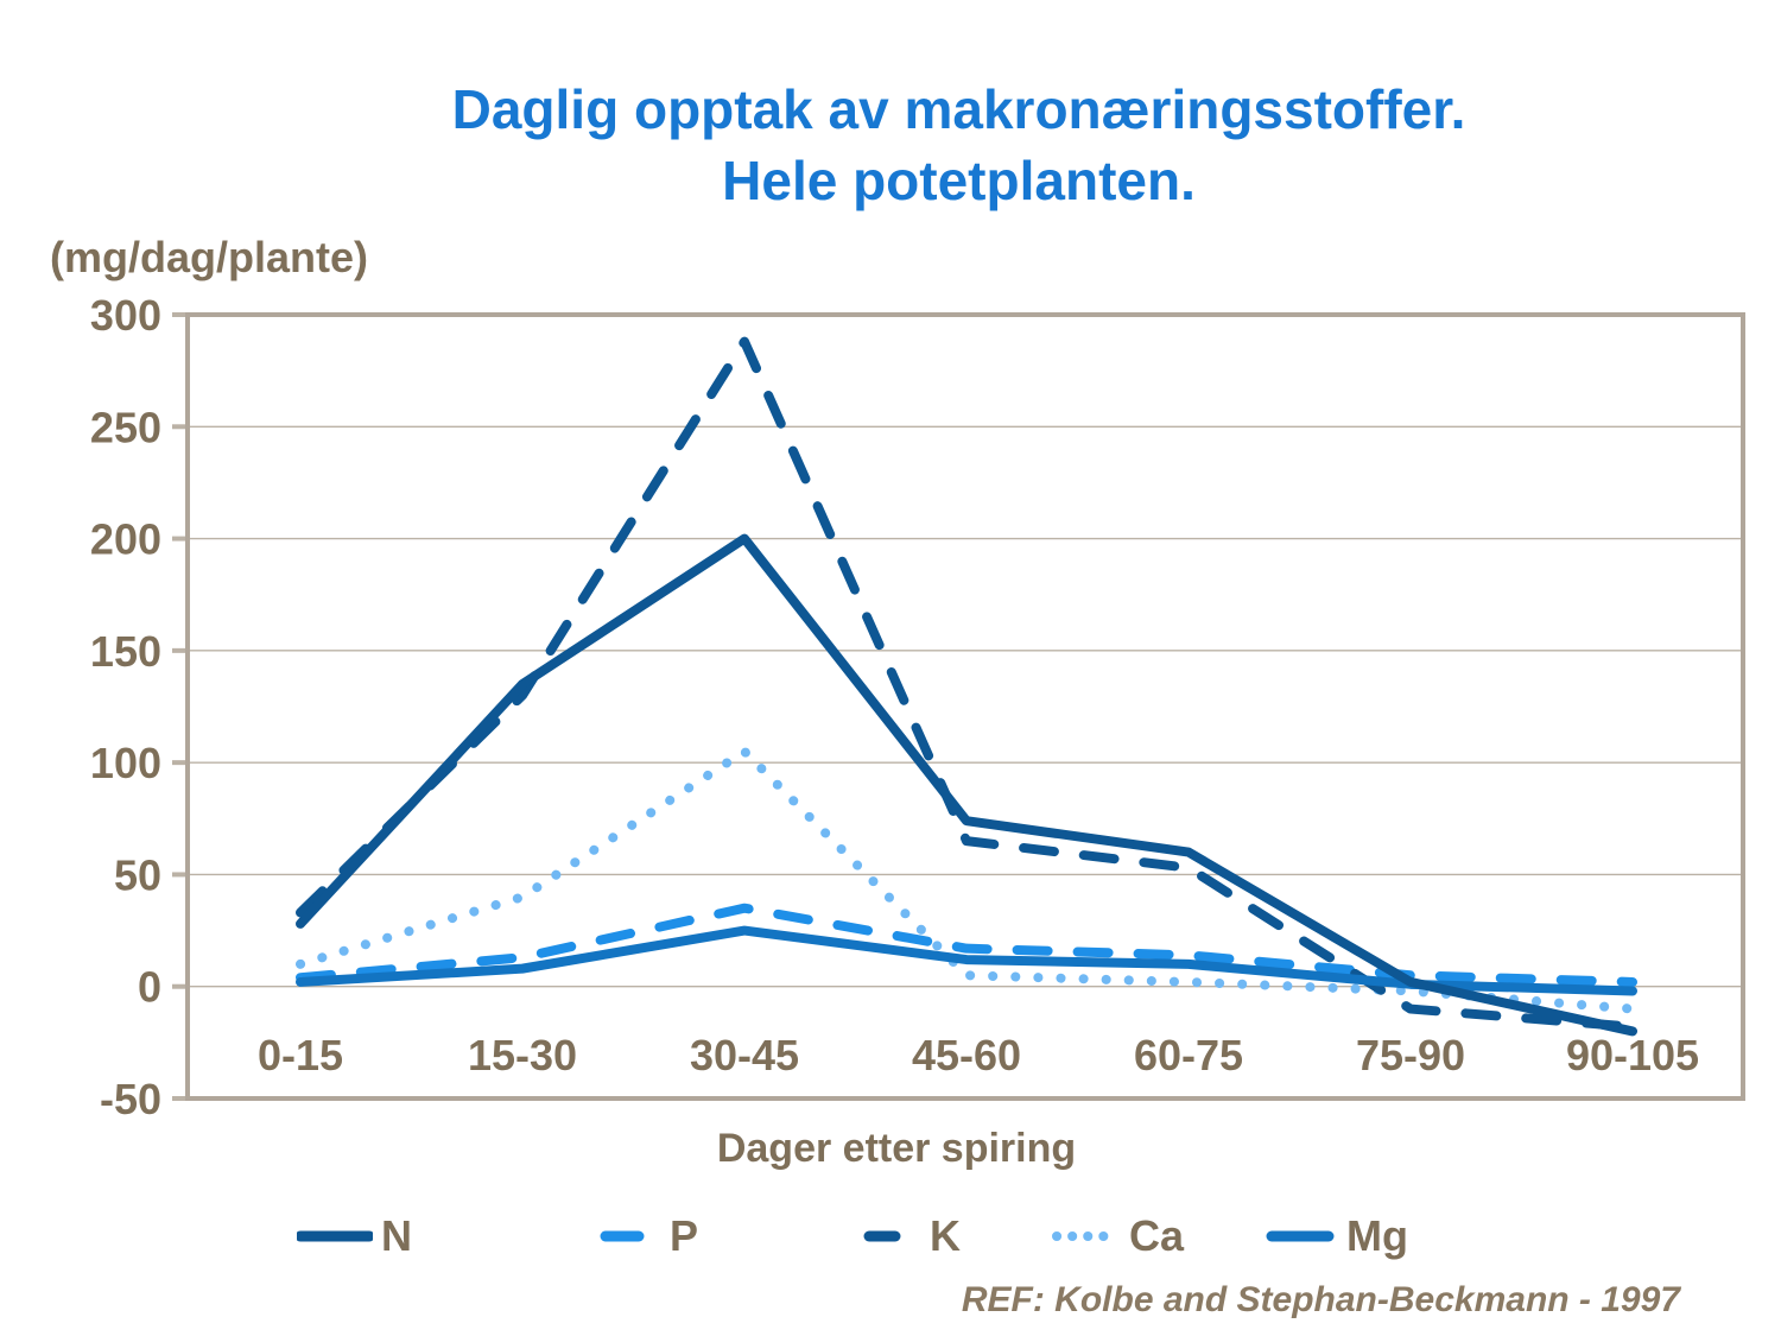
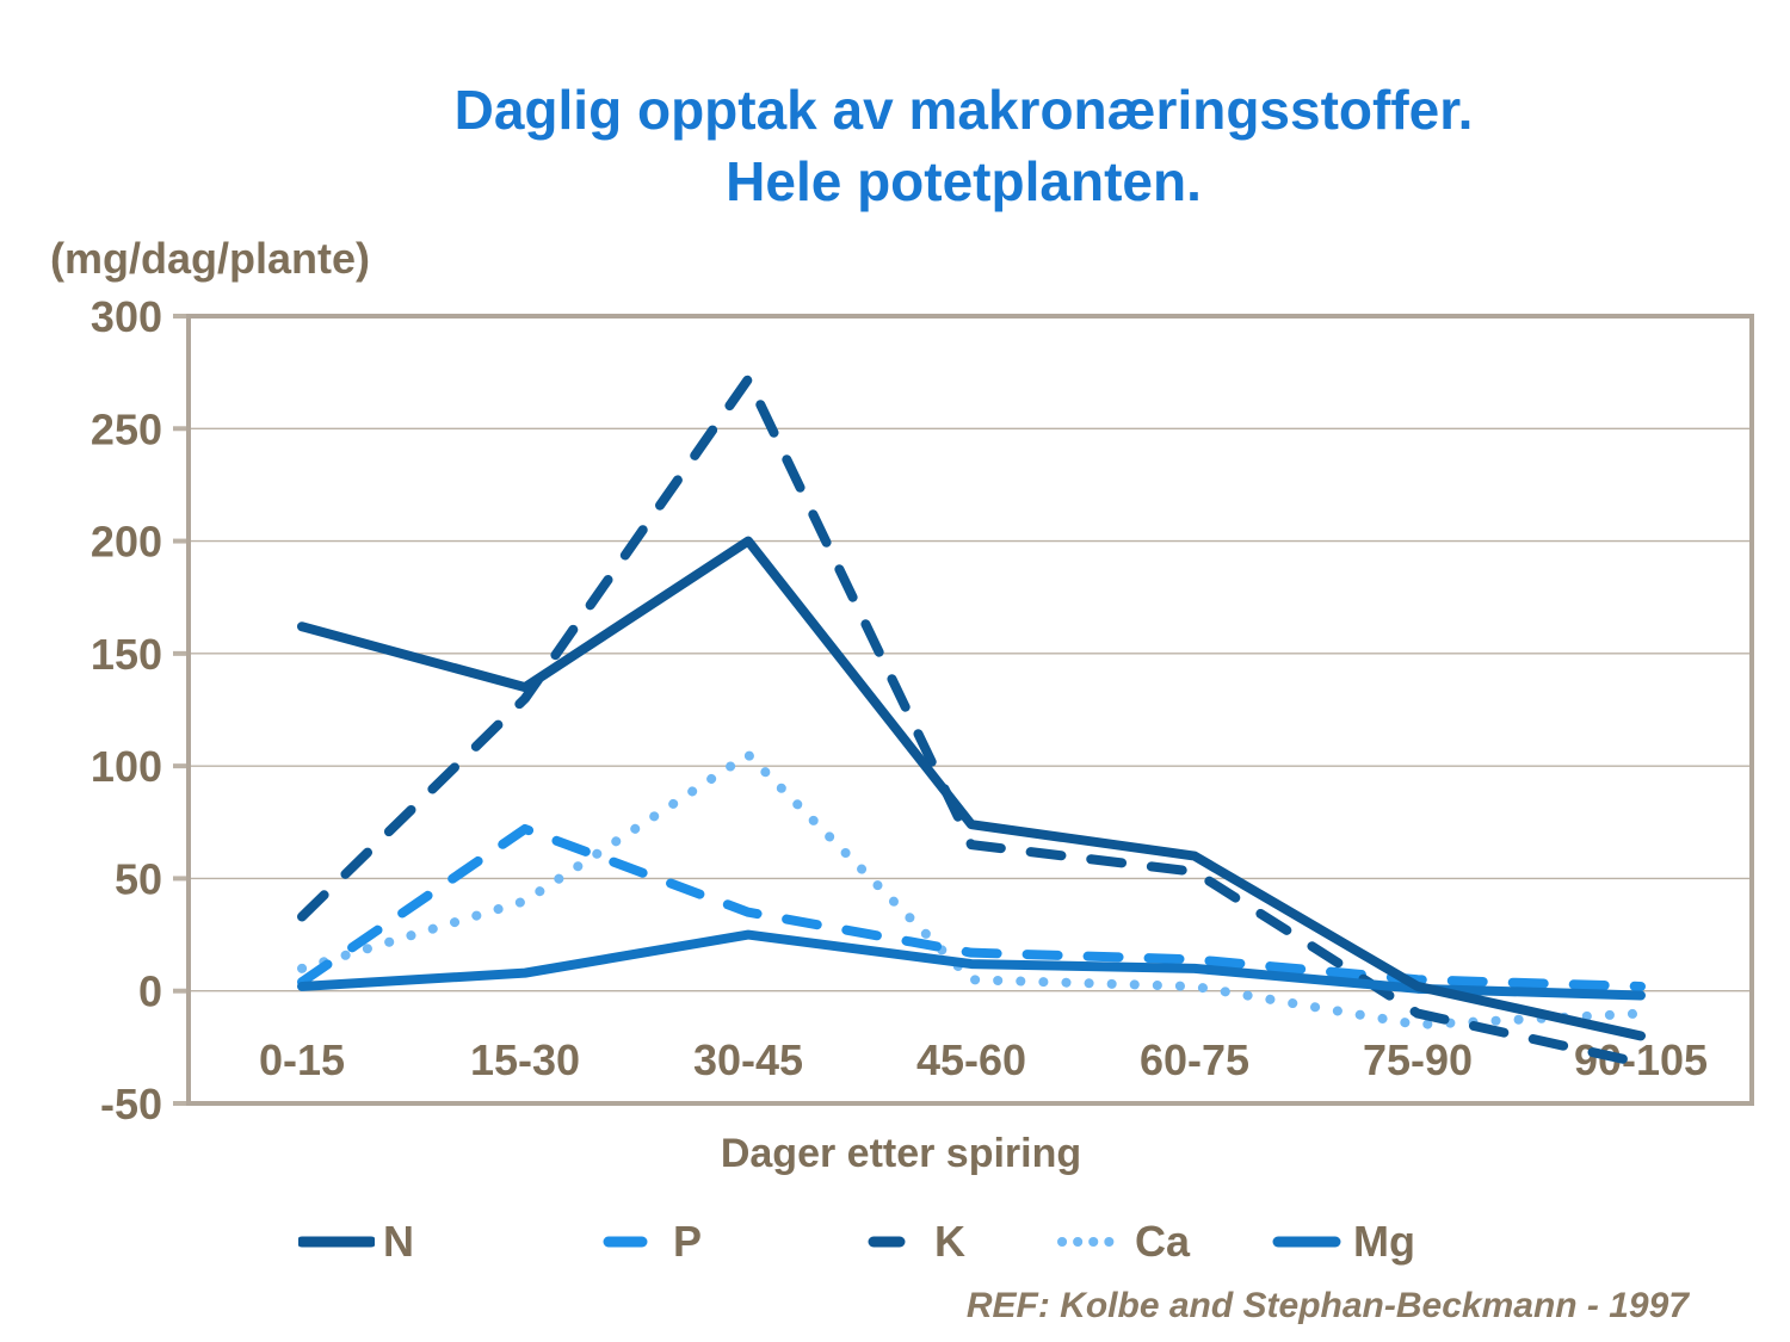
N/0-15: 28 -> 162
P/15-30: 13 -> 72
K/30-45: 288 -> 272
Ca/75-90: -2 -> -15
K/90-105: -18 -> -32
